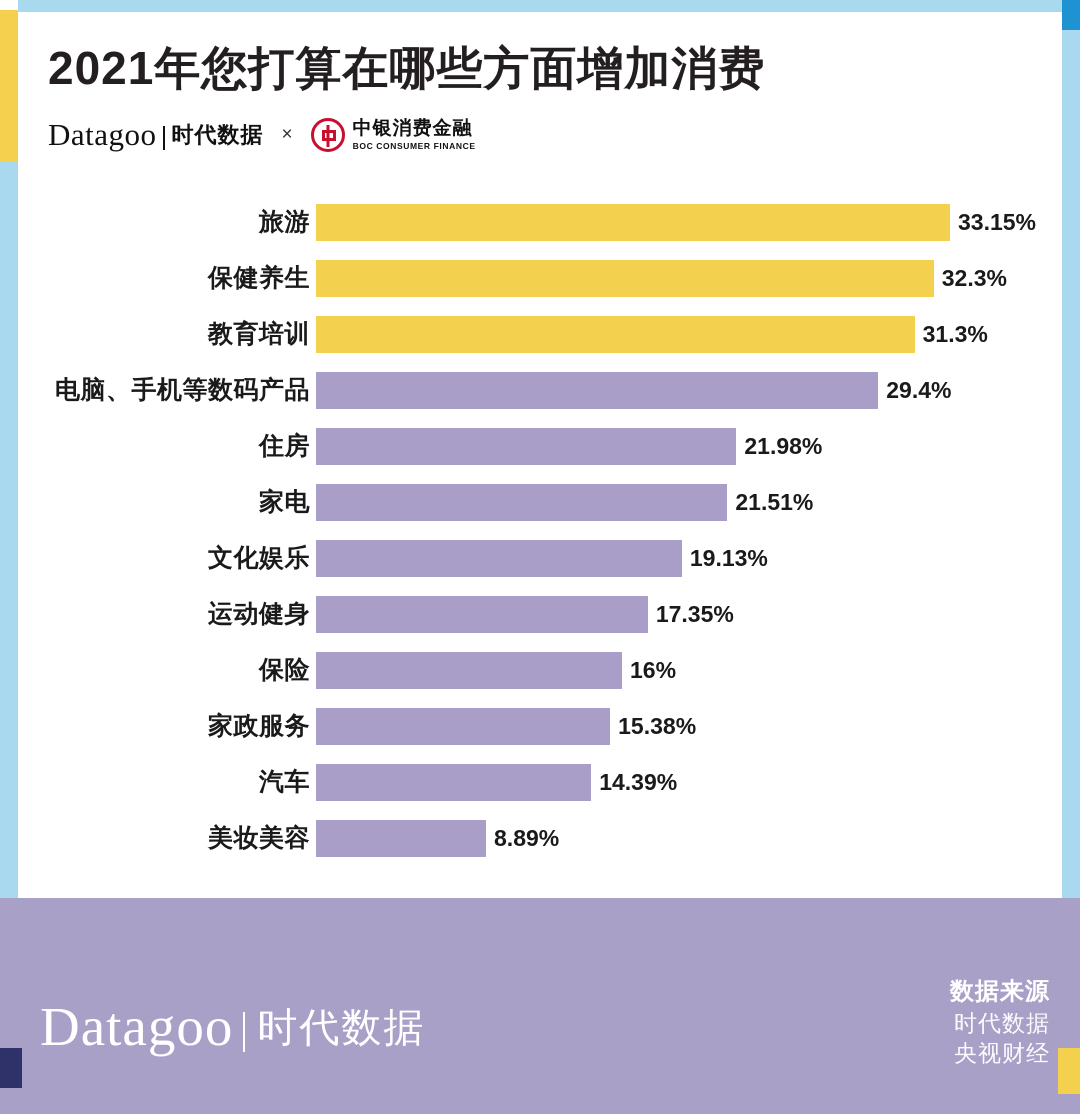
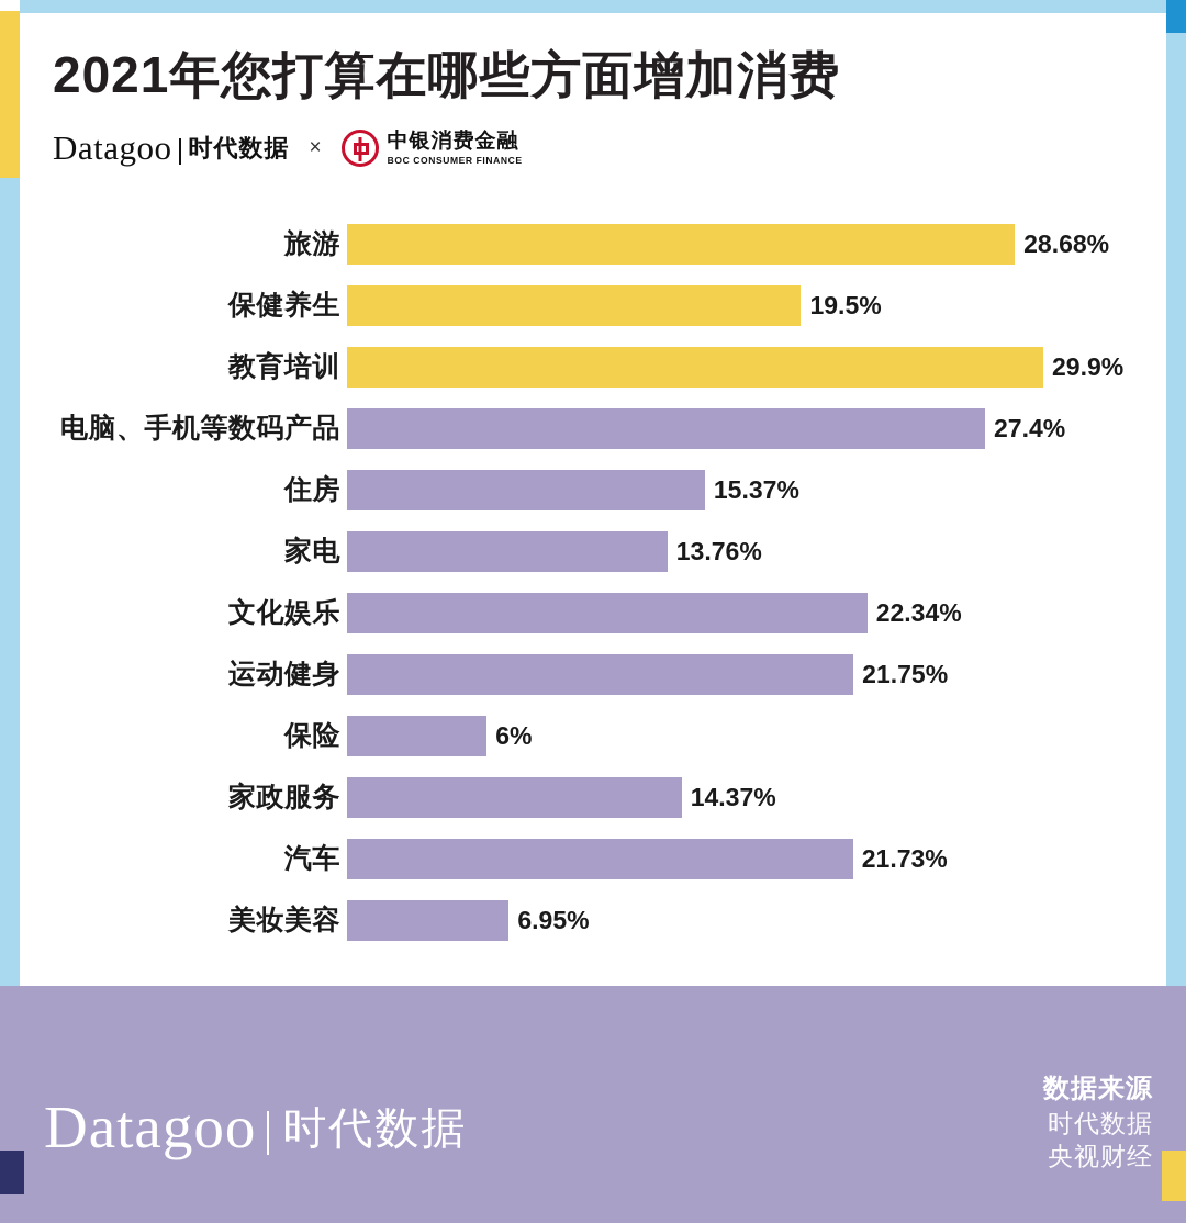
旅游: 33.15% -> 28.68%
保健养生: 32.3% -> 19.5%
教育培训: 31.3% -> 29.9%
电脑、手机等数码产品: 29.4% -> 27.4%
住房: 21.98% -> 15.37%
家电: 21.51% -> 13.76%
文化娱乐: 19.13% -> 22.34%
运动健身: 17.35% -> 21.75%
保险: 16% -> 6%
家政服务: 15.38% -> 14.37%
汽车: 14.39% -> 21.73%
美妆美容: 8.89% -> 6.95%
